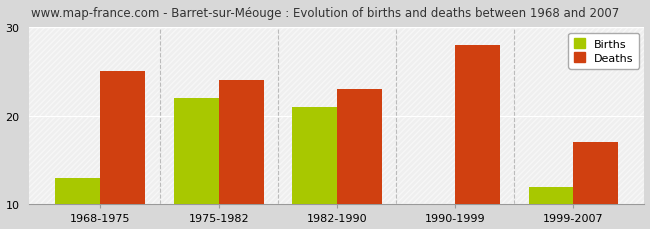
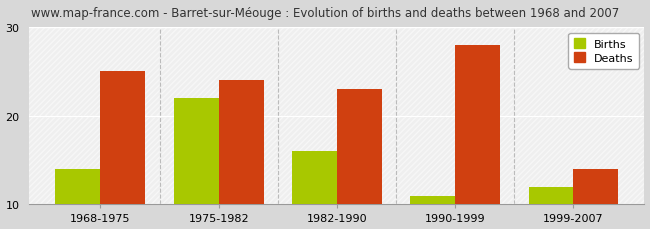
Births/1968-1975: 13 -> 14
Births/1982-1990: 21 -> 16
Births/1990-1999: 10 -> 11
Deaths/1999-2007: 17 -> 14
